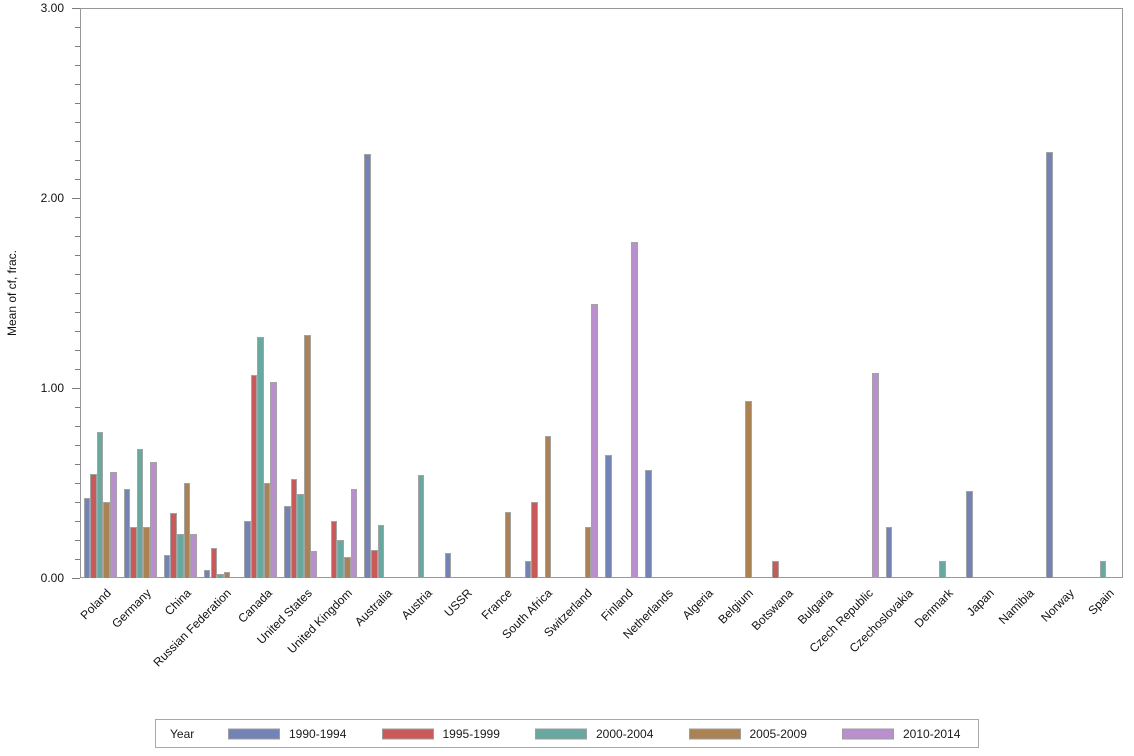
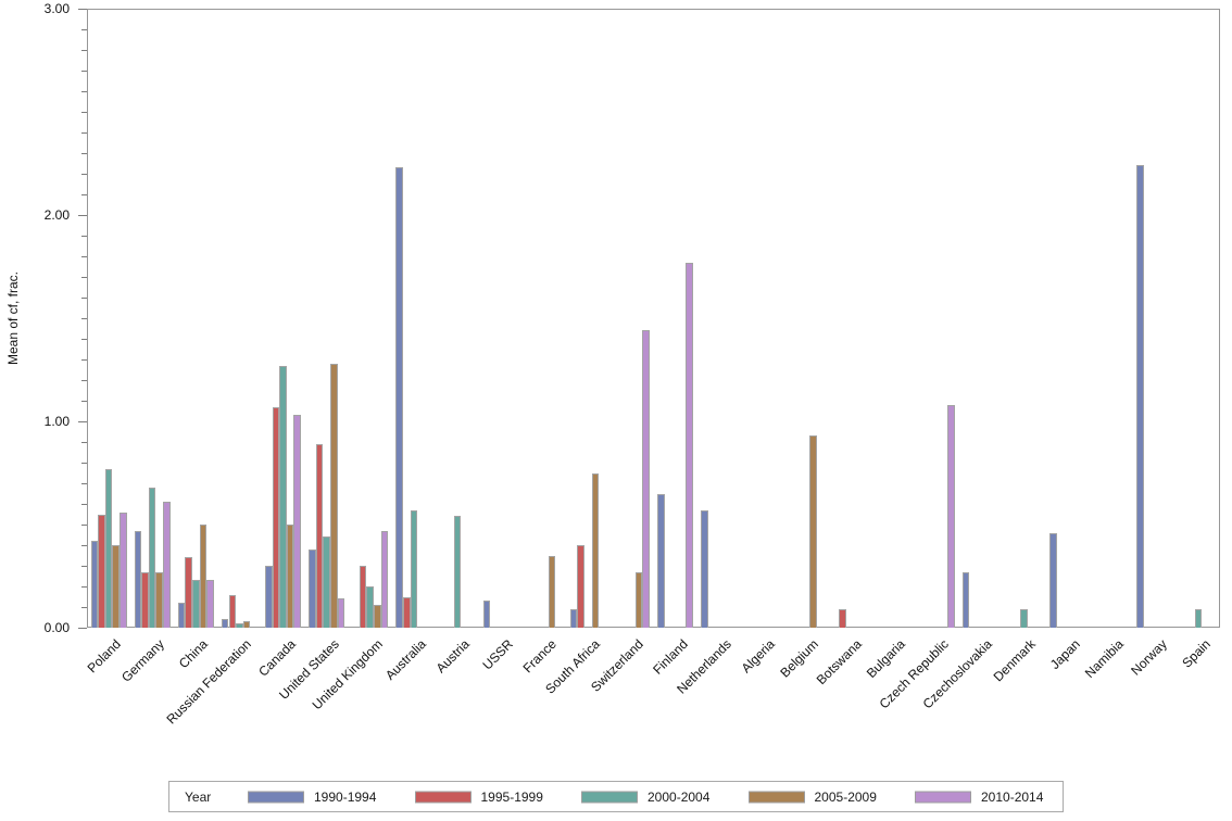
1995-1999/United States: 0.52 -> 0.89
2000-2004/Australia: 0.28 -> 0.57
